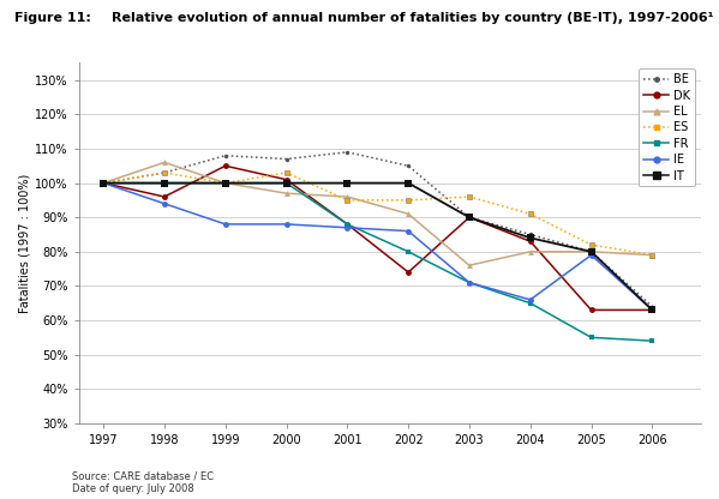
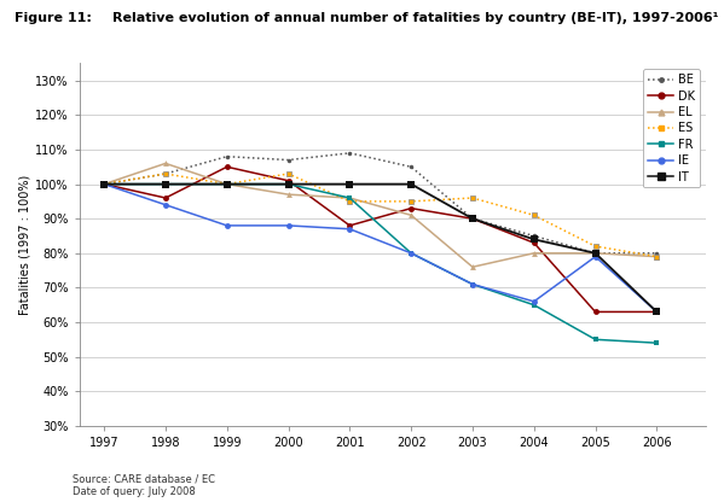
FR/2001: 88% -> 96%
DK/2002: 74% -> 93%
IE/2002: 86% -> 80%
BE/2006: 64% -> 80%
